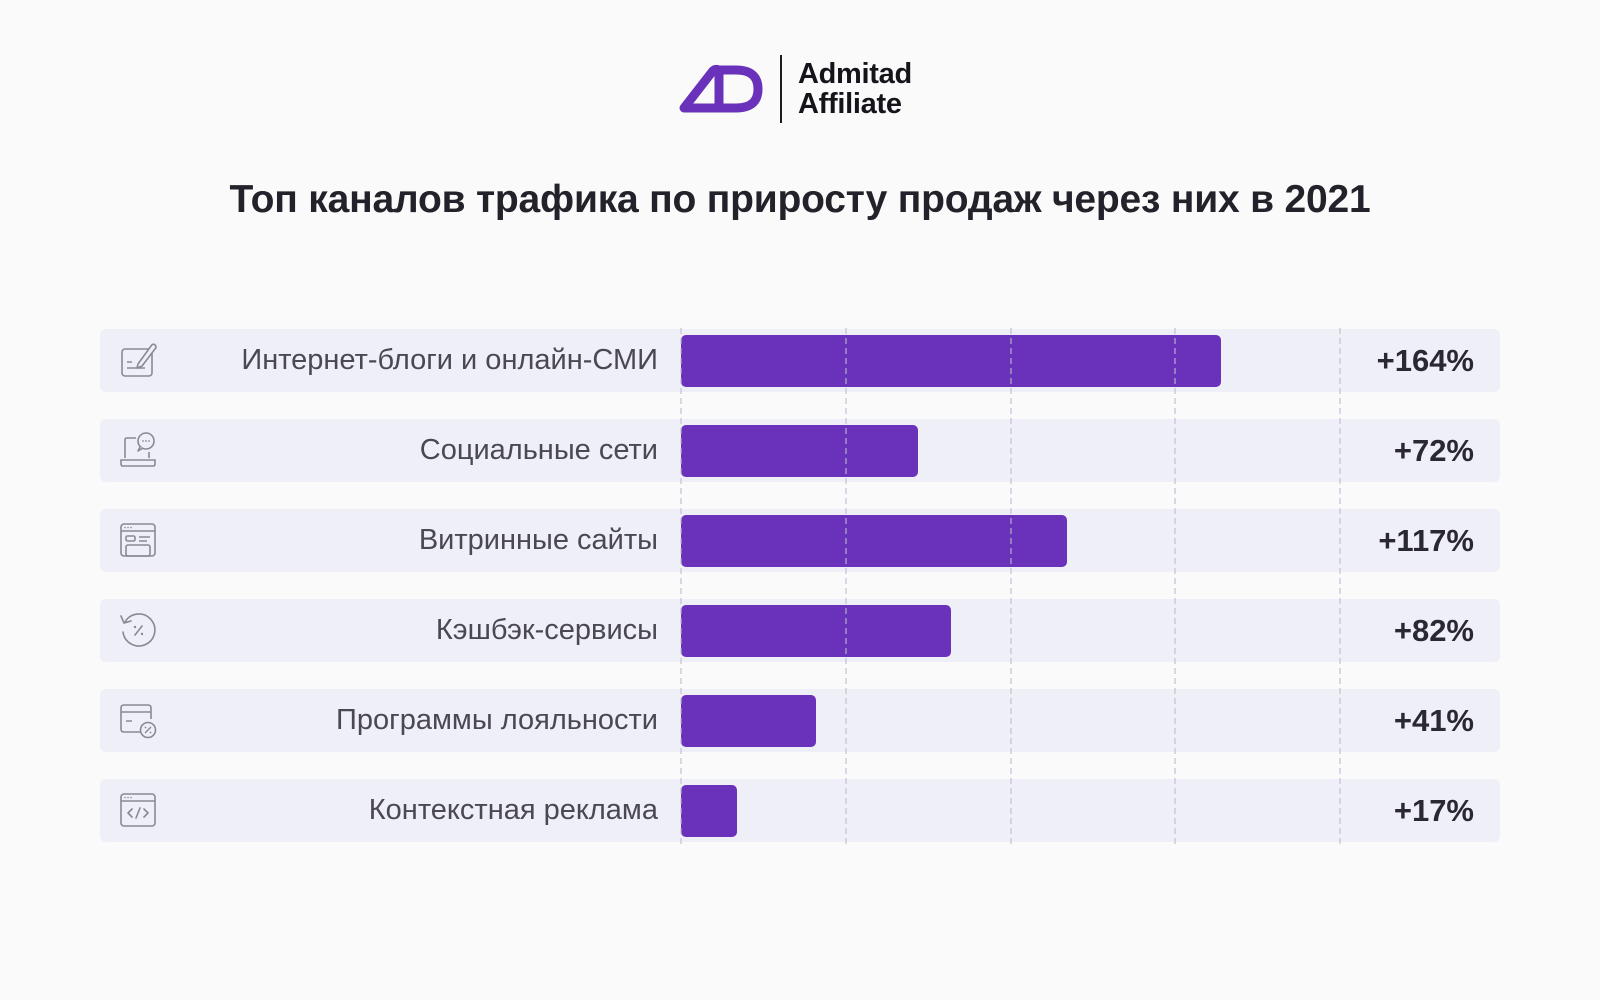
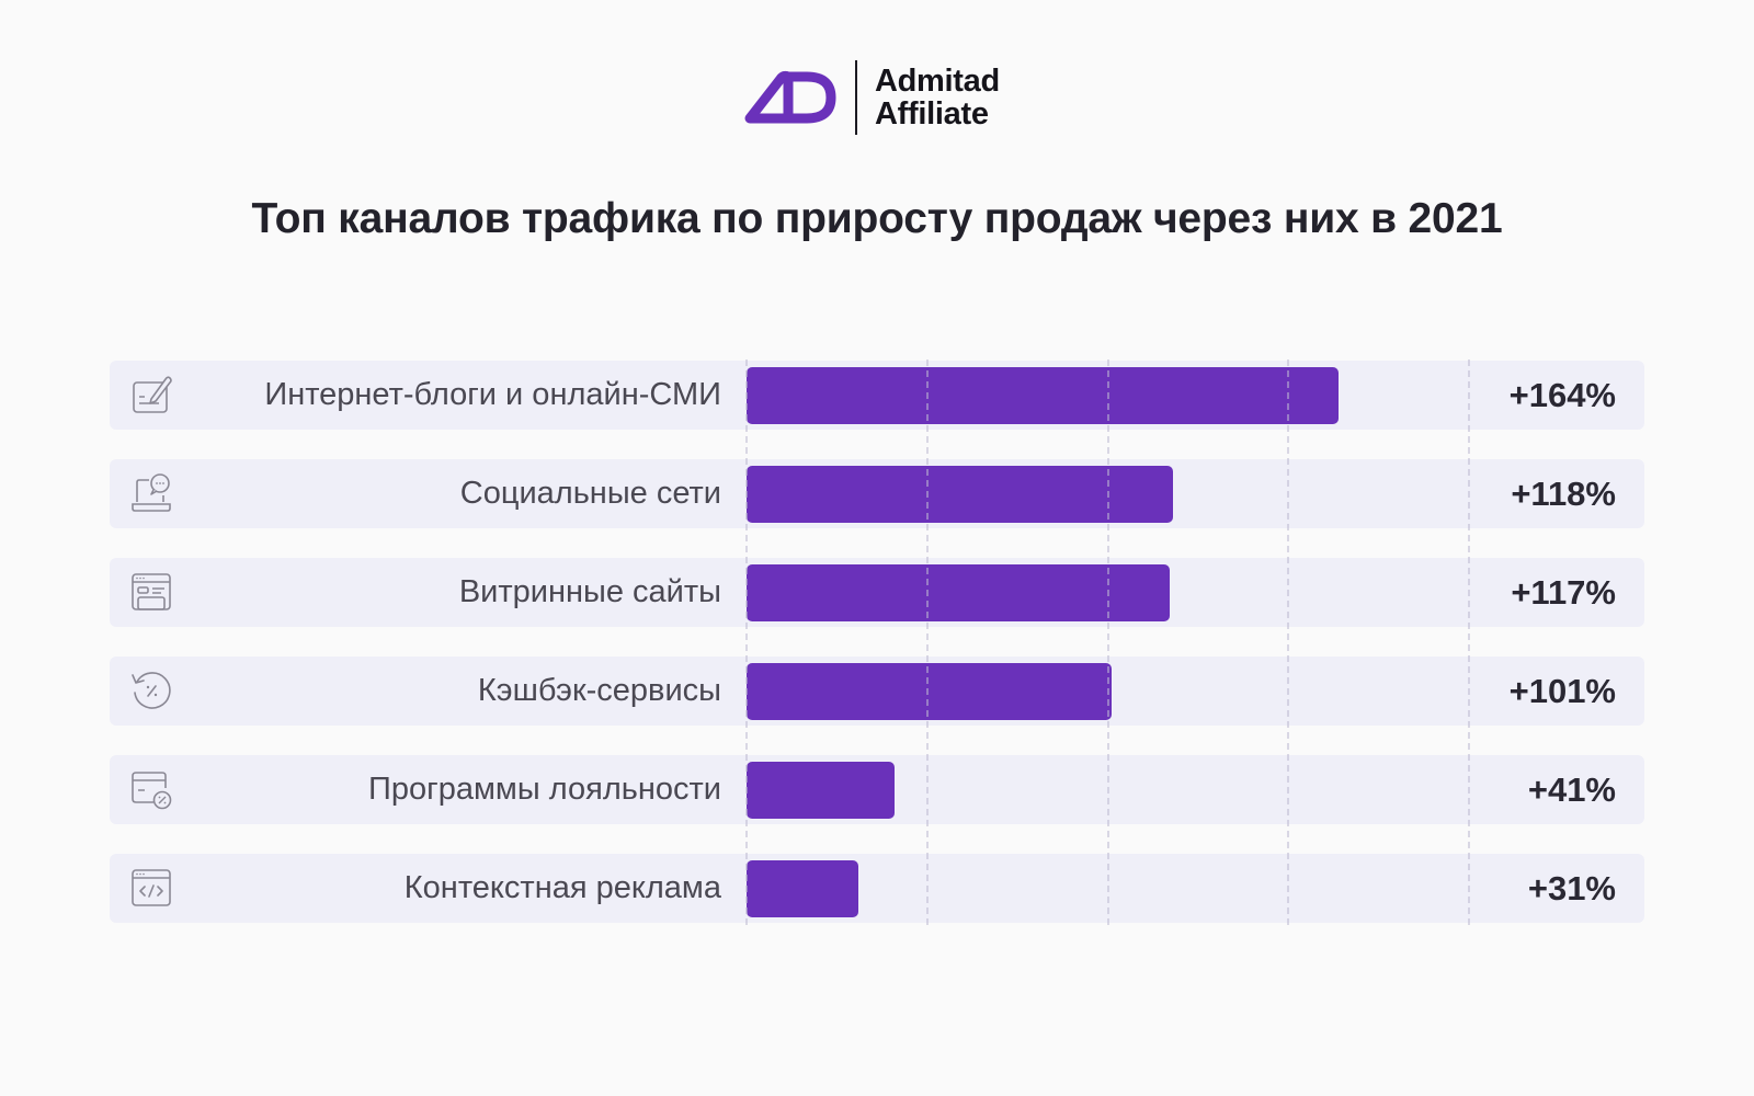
Социальные сети: +72% -> +118%
Кэшбэк-сервисы: +82% -> +101%
Контекстная реклама: +17% -> +31%
